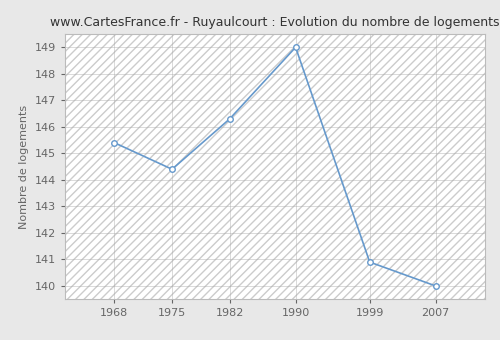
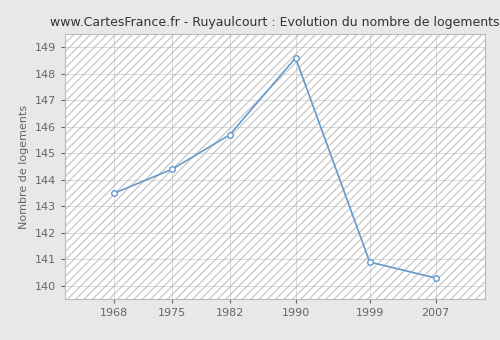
1968: 145.4 -> 143.5
1982: 146.3 -> 145.7
1990: 149.0 -> 148.6
2007: 140.0 -> 140.3
